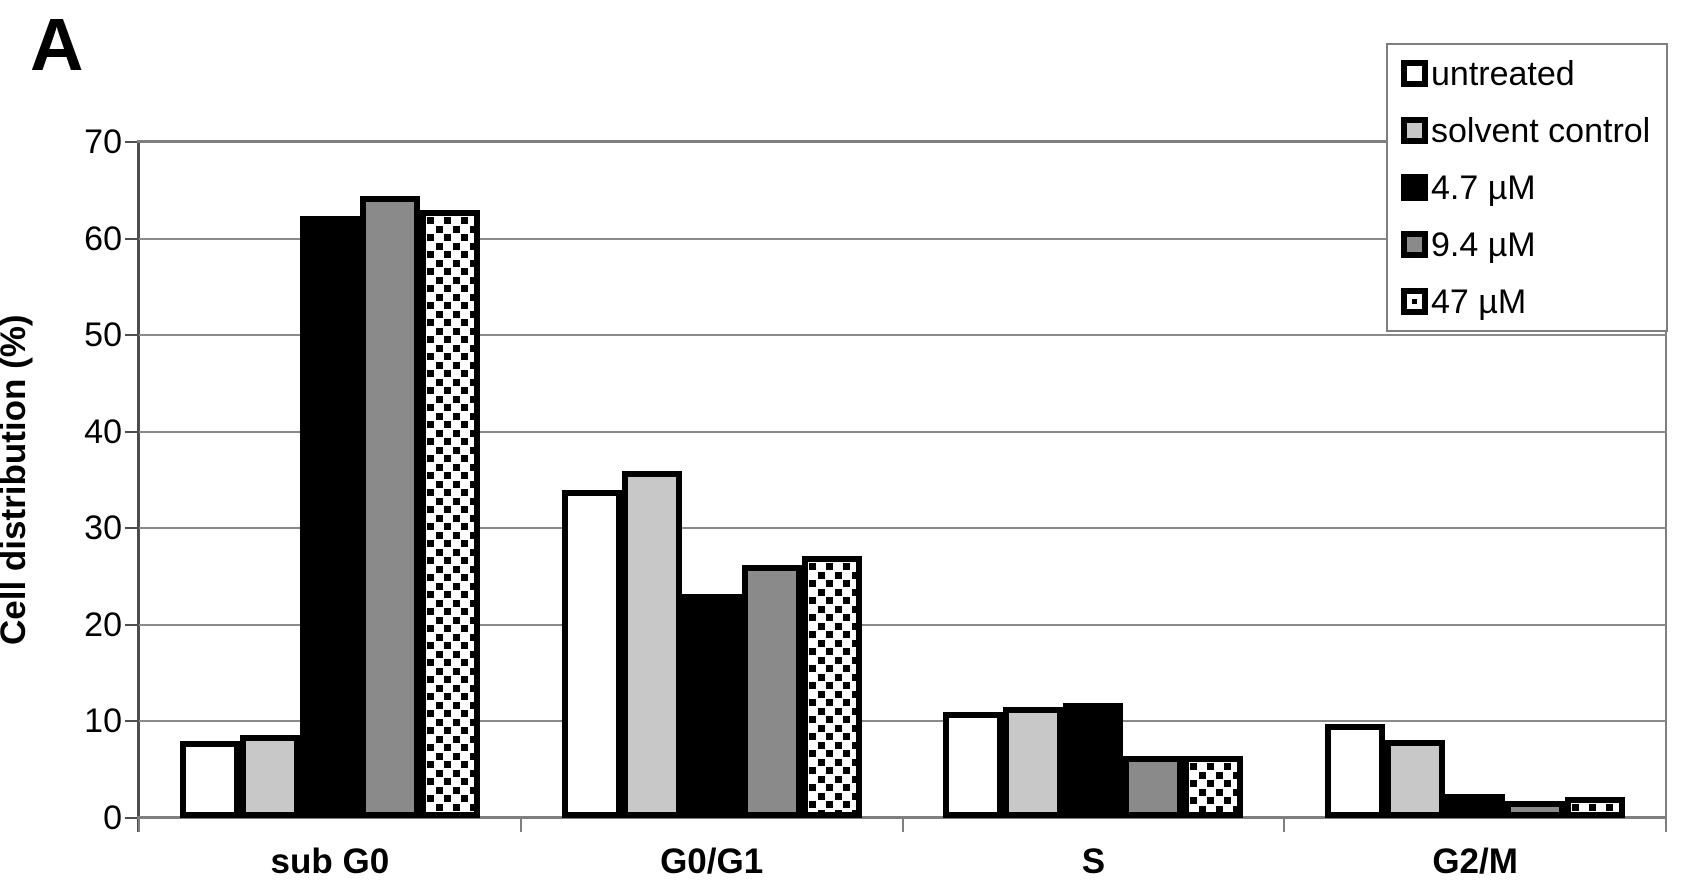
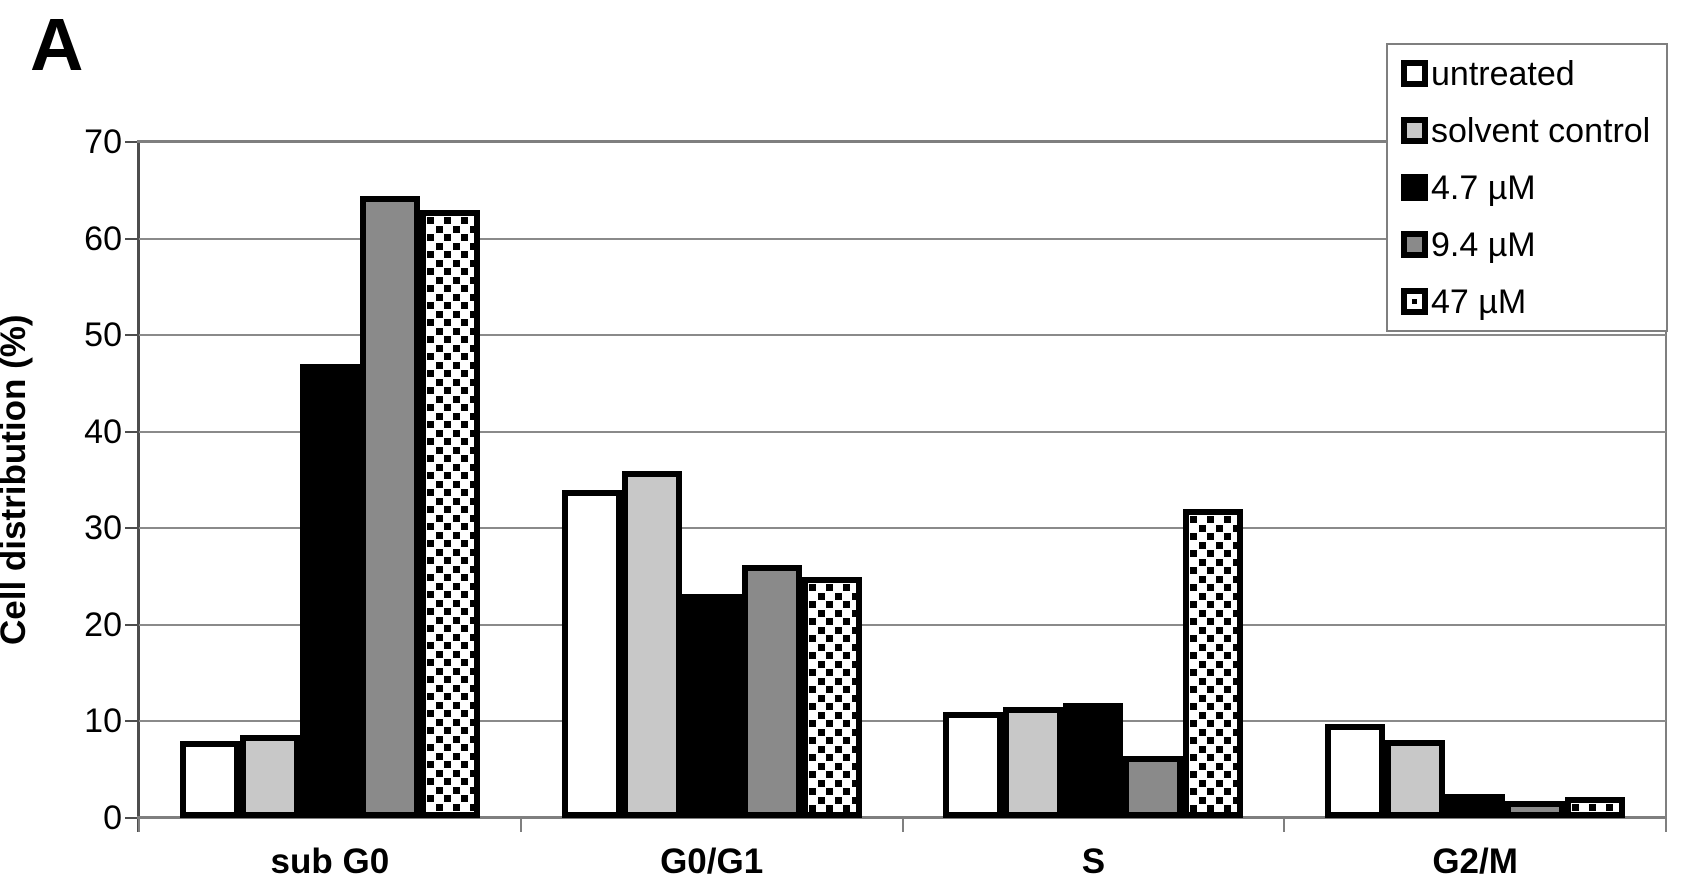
4.7 µM/sub G0: 62 -> 47
47 µM/G0/G1: 27 -> 25
47 µM/S: 6 -> 32
